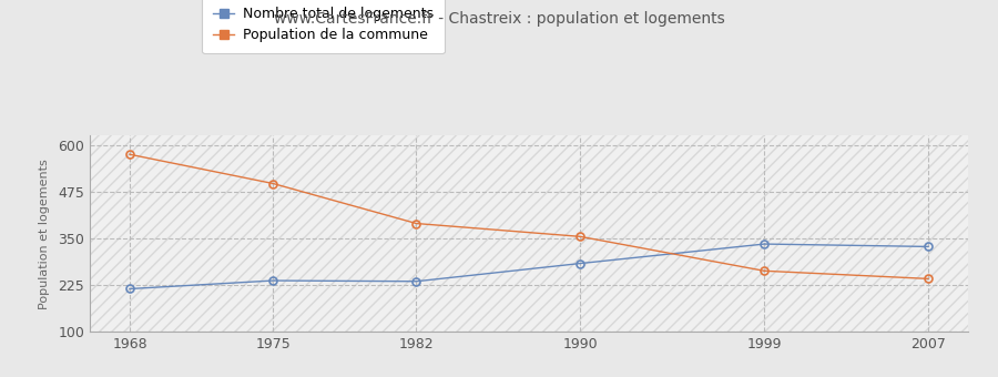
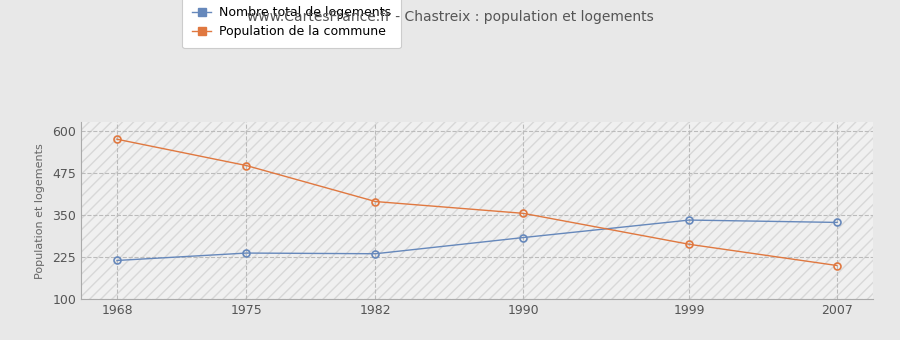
Population de la commune/2007: 242 -> 200
